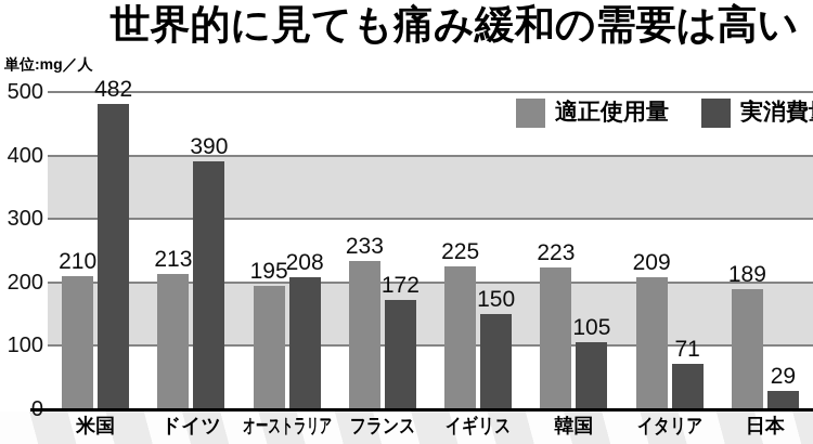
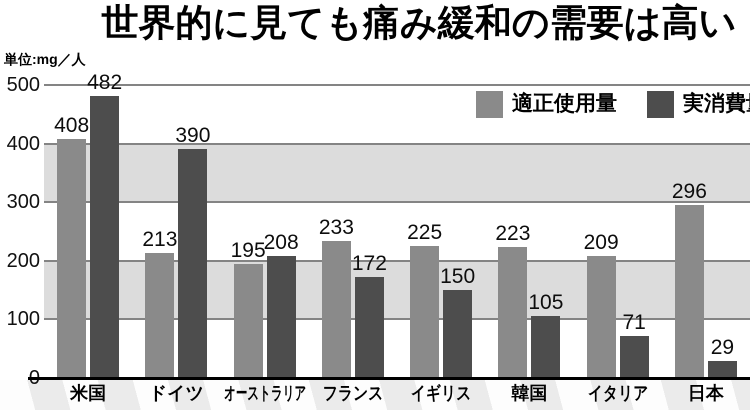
適正使用量/米国: 210 -> 408
適正使用量/日本: 189 -> 296
